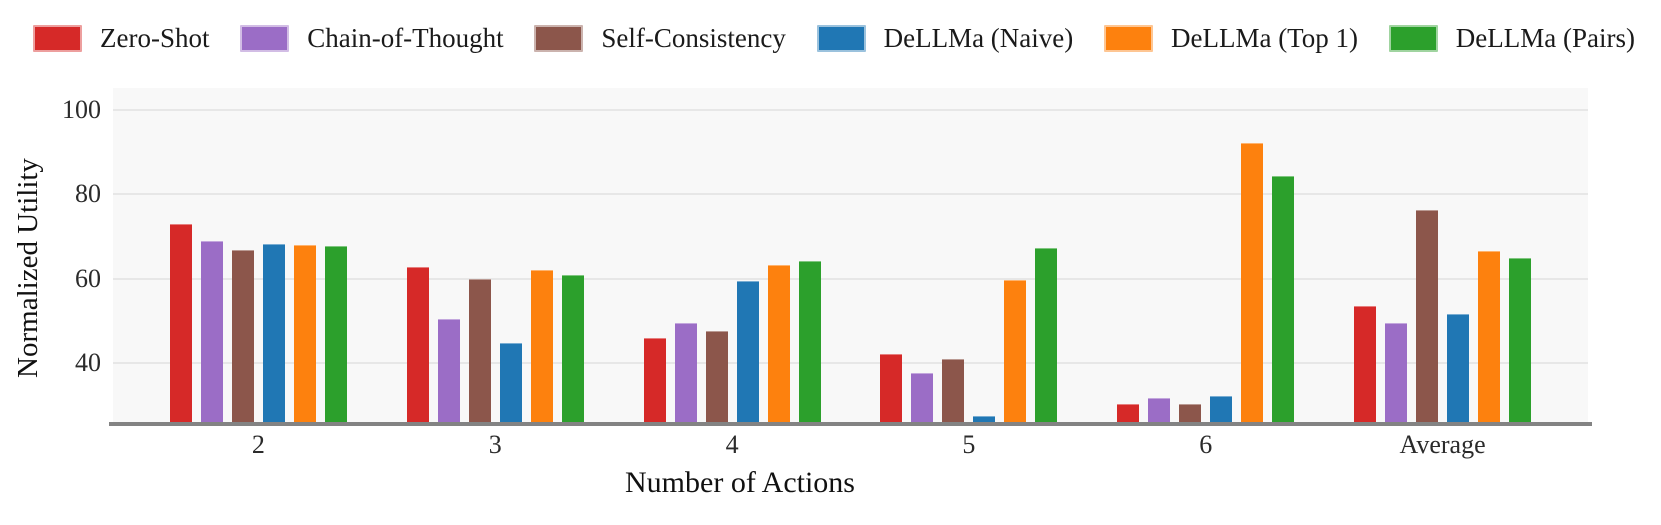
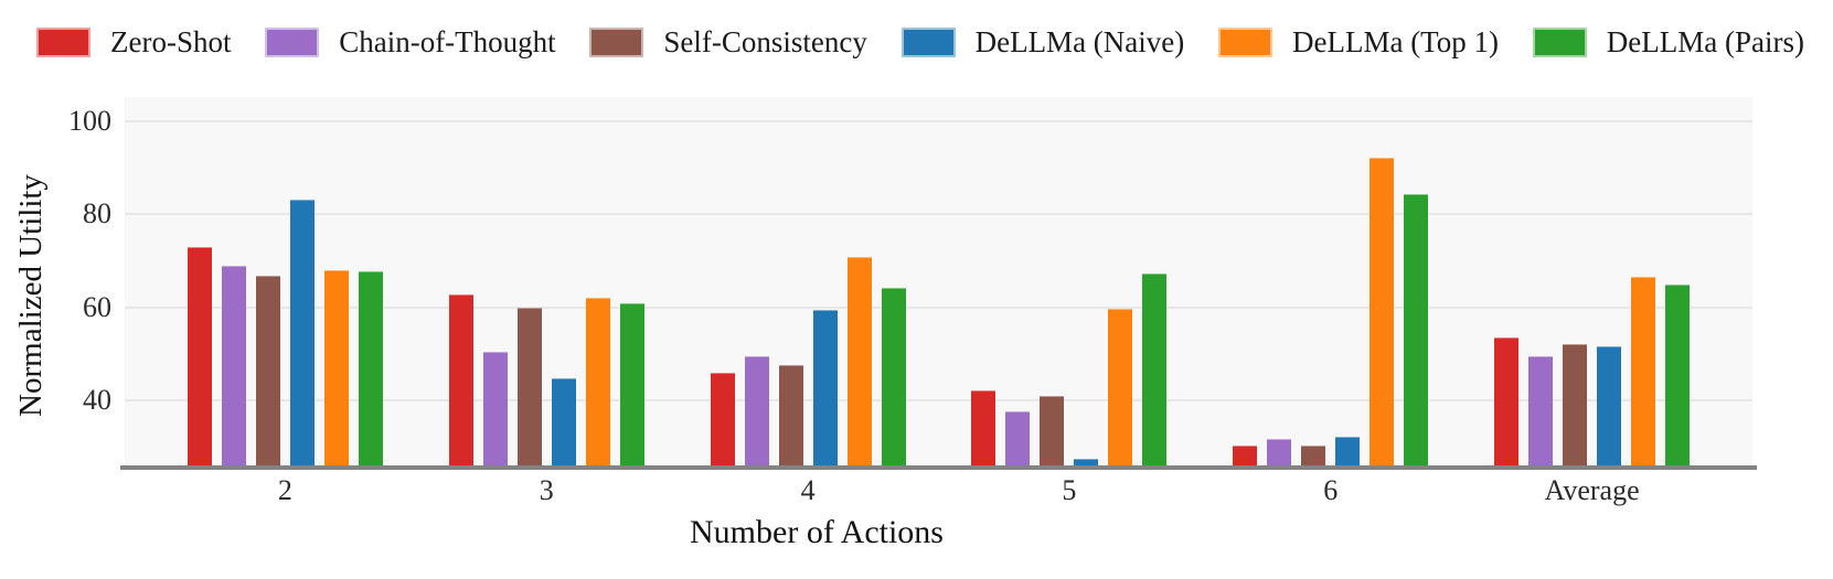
DeLLMa (Naive)/2: 68 -> 83
DeLLMa (Top 1)/4: 63 -> 71
Self-Consistency/Average: 76 -> 52
